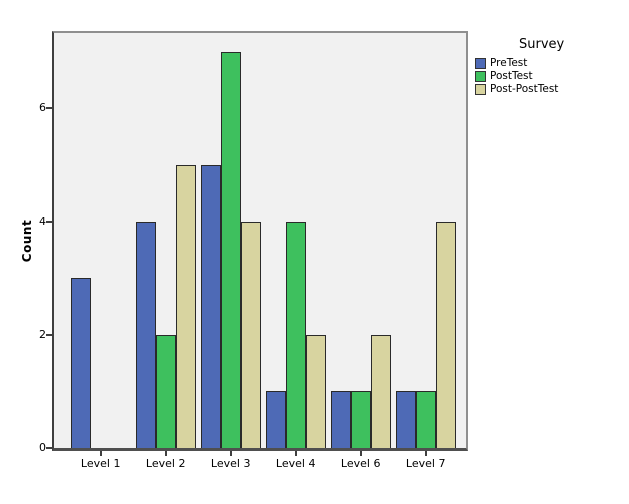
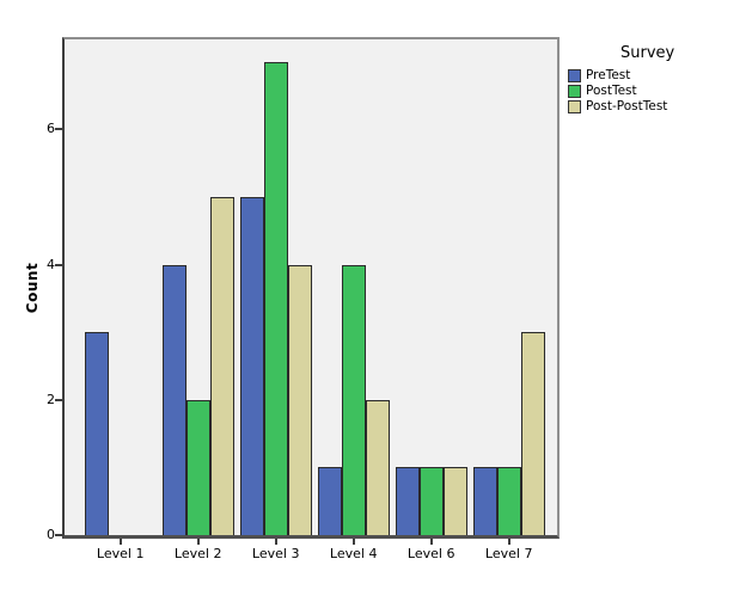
Post-PostTest/Level 6: 2 -> 1
Post-PostTest/Level 7: 4 -> 3
